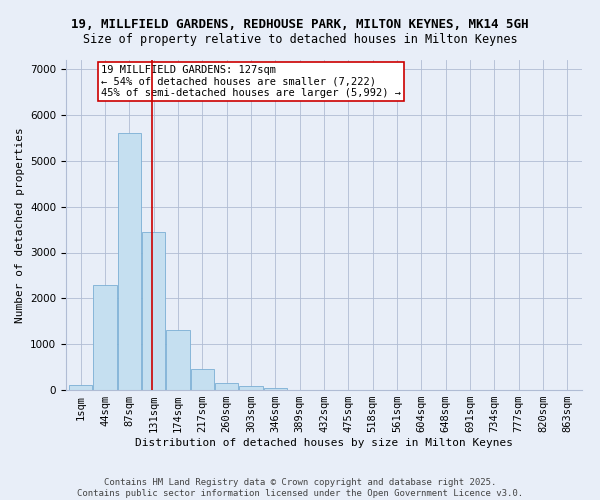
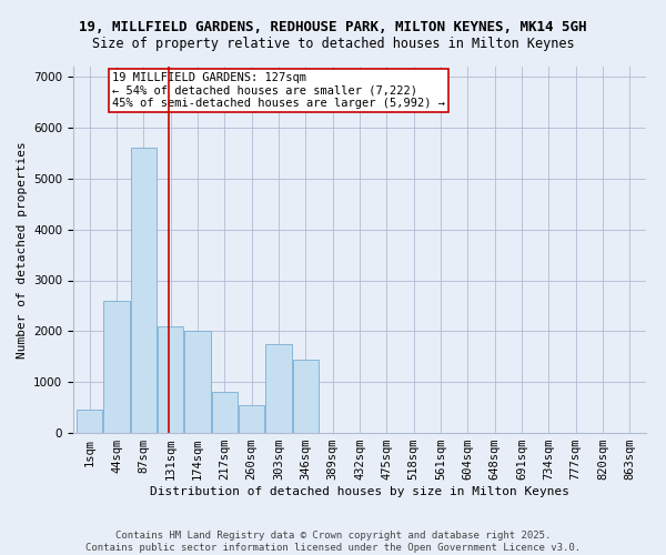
1sqm: 100 -> 450
44sqm: 2300 -> 2600
131sqm: 3450 -> 2100
174sqm: 1300 -> 2000
217sqm: 450 -> 800
260sqm: 150 -> 550
303sqm: 80 -> 1750
346sqm: 50 -> 1450
